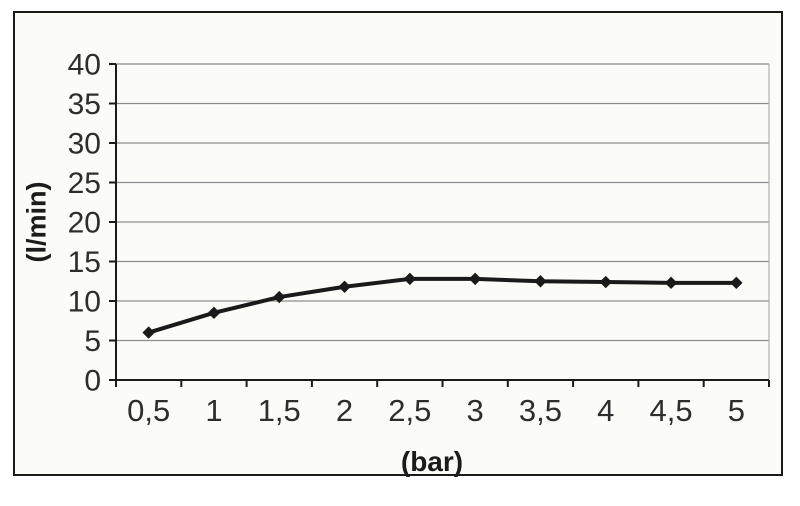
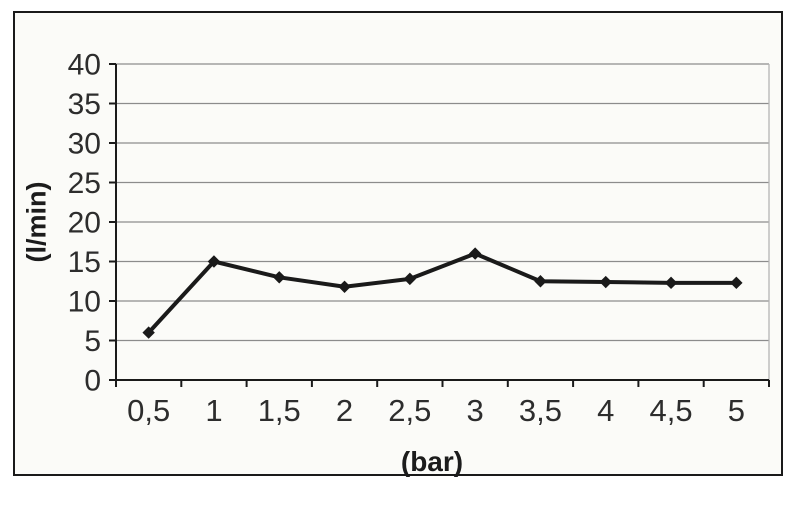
1: 8 -> 15
1,5: 10 -> 13
3: 13 -> 16
